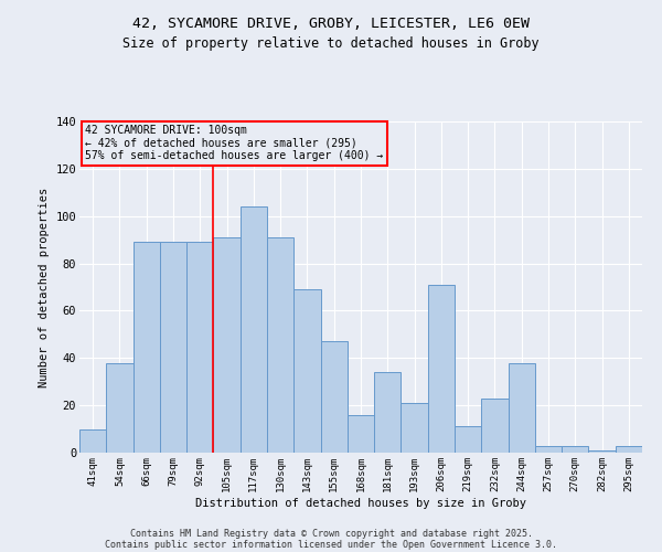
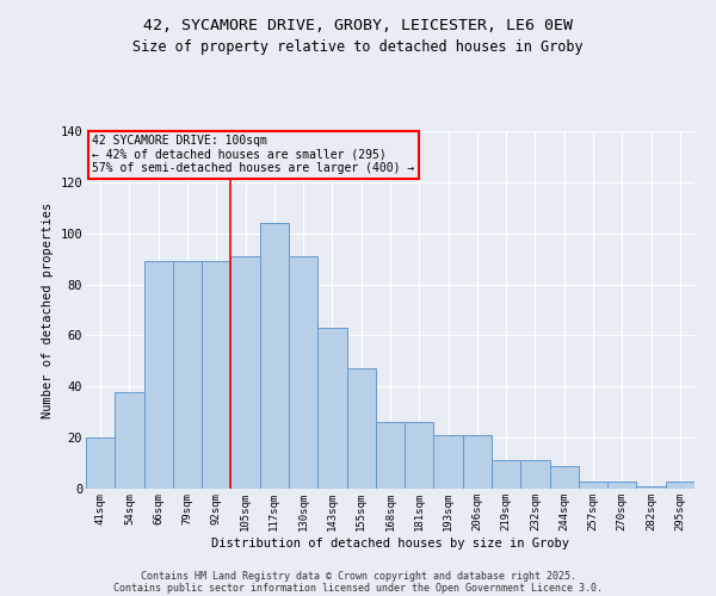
41sqm: 10 -> 20
143sqm: 69 -> 63
168sqm: 16 -> 26
181sqm: 34 -> 26
206sqm: 71 -> 21
232sqm: 23 -> 11
244sqm: 38 -> 9
